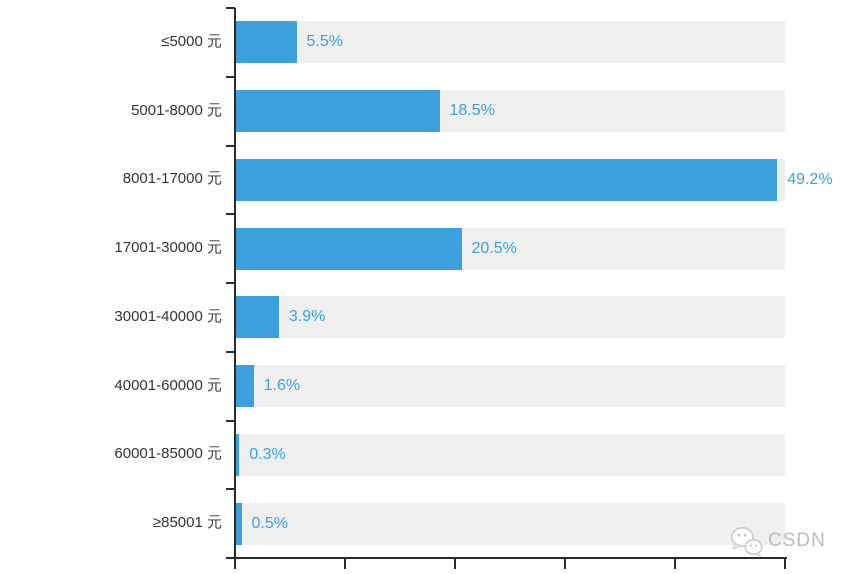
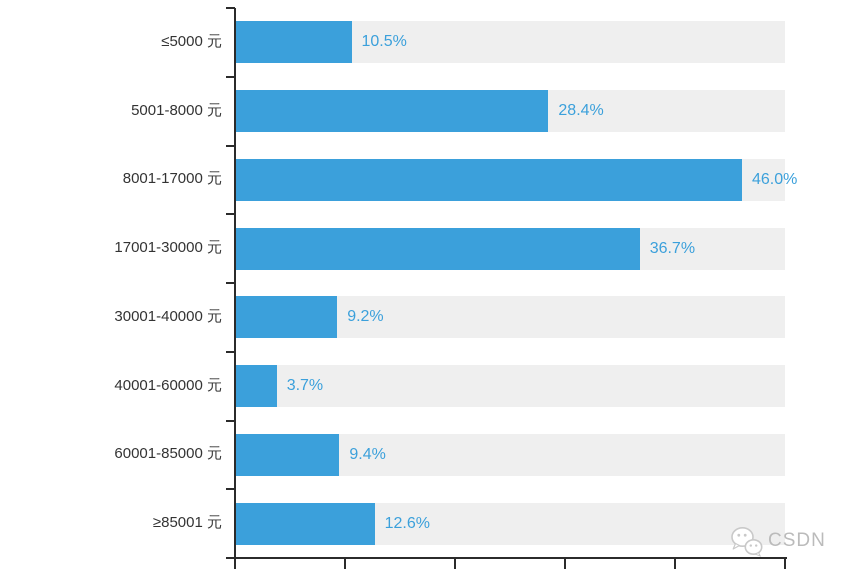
≤5000 元: 5.5% -> 10.5%
5001-8000 元: 18.5% -> 28.4%
8001-17000 元: 49.2% -> 46.0%
17001-30000 元: 20.5% -> 36.7%
30001-40000 元: 3.9% -> 9.2%
40001-60000 元: 1.6% -> 3.7%
60001-85000 元: 0.3% -> 9.4%
≥85001 元: 0.5% -> 12.6%
